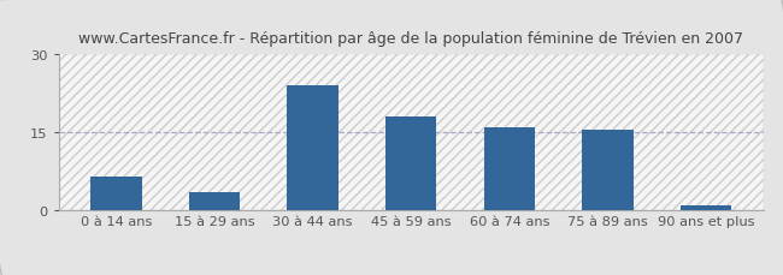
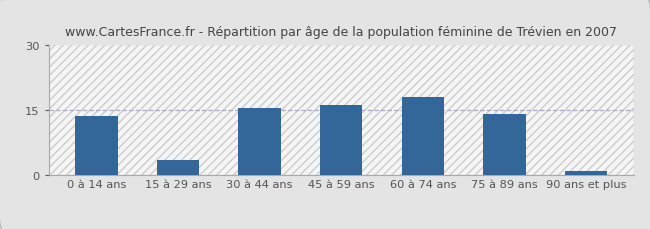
0 à 14 ans: 6.5 -> 13.5
30 à 44 ans: 24.0 -> 15.5
45 à 59 ans: 18.0 -> 16.2
60 à 74 ans: 16.0 -> 18.0
75 à 89 ans: 15.5 -> 14.0
